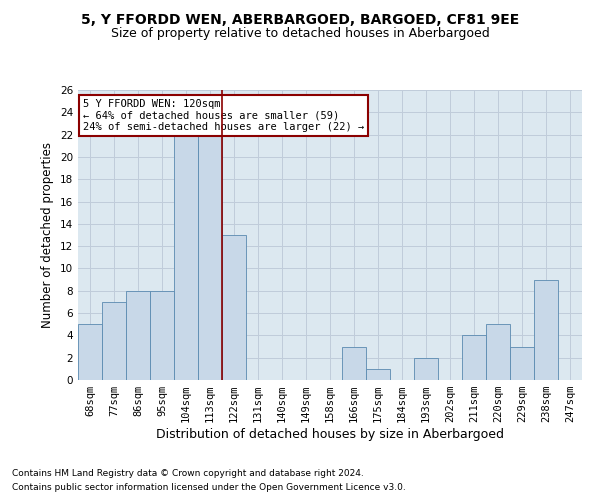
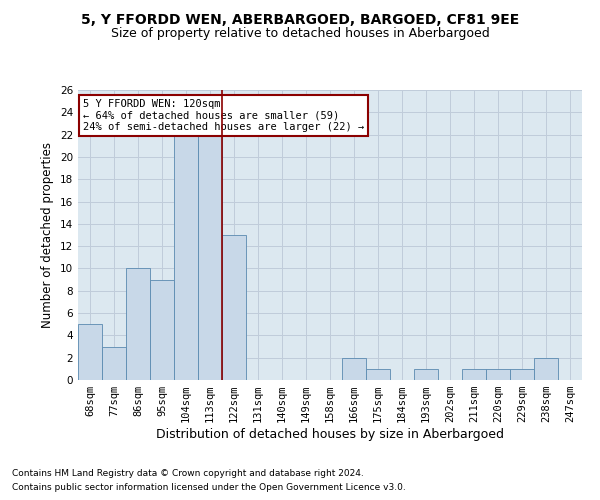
77sqm: 7 -> 3
86sqm: 8 -> 10
95sqm: 8 -> 9
166sqm: 3 -> 2
193sqm: 2 -> 1
211sqm: 4 -> 1
220sqm: 5 -> 1
229sqm: 3 -> 1
238sqm: 9 -> 2
